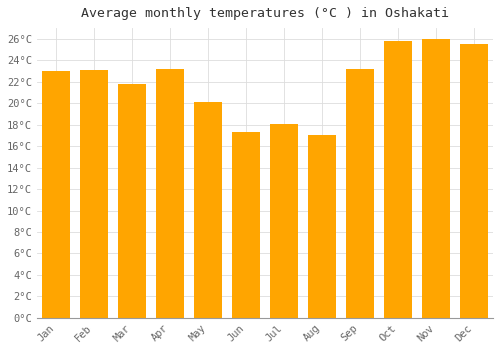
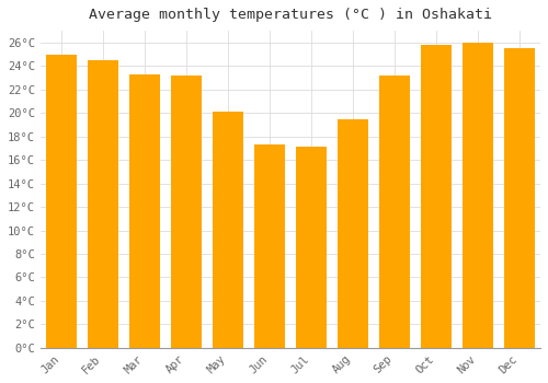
Jan: 23.0°C -> 25.0°C
Feb: 23.1°C -> 24.5°C
Mar: 21.8°C -> 23.3°C
Jul: 18.1°C -> 17.1°C
Aug: 17.0°C -> 19.5°C
